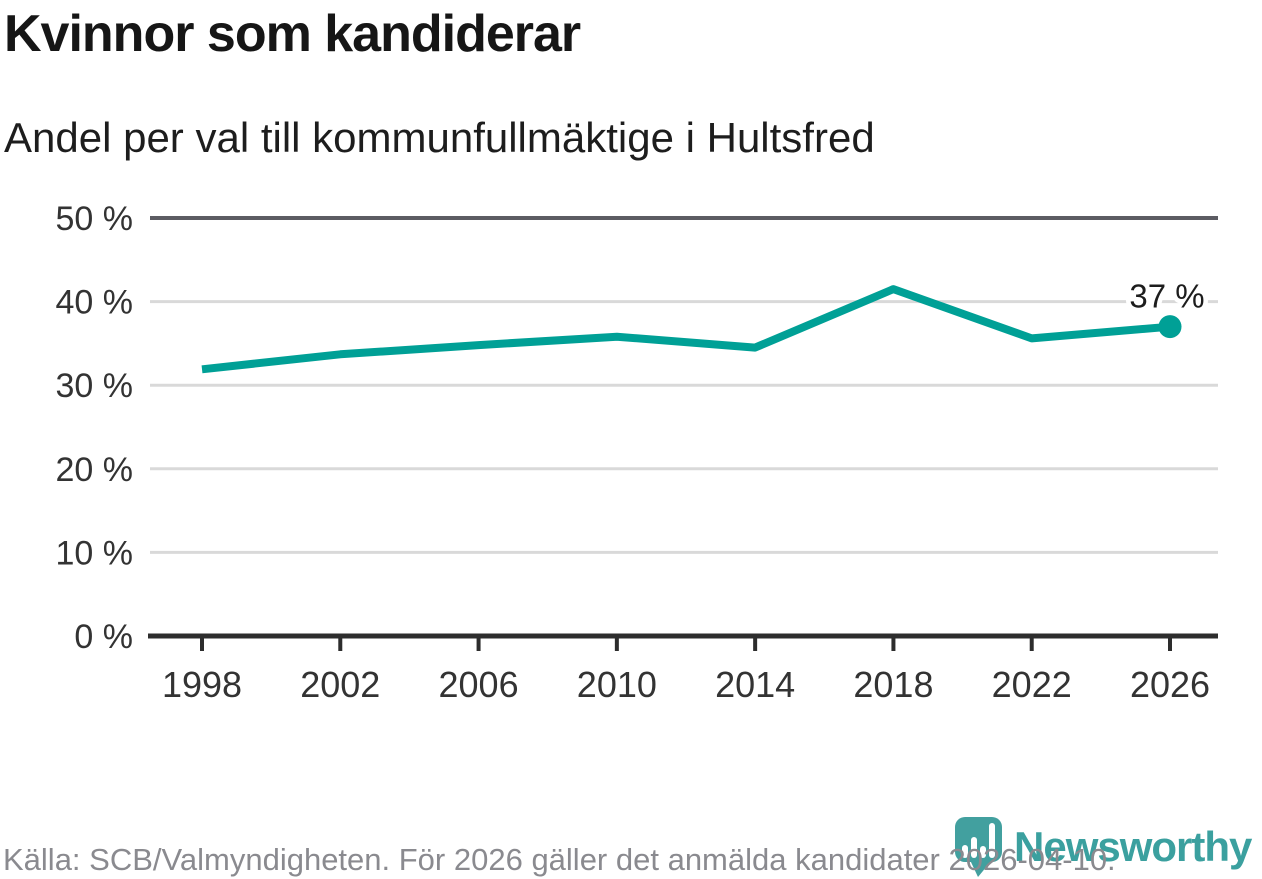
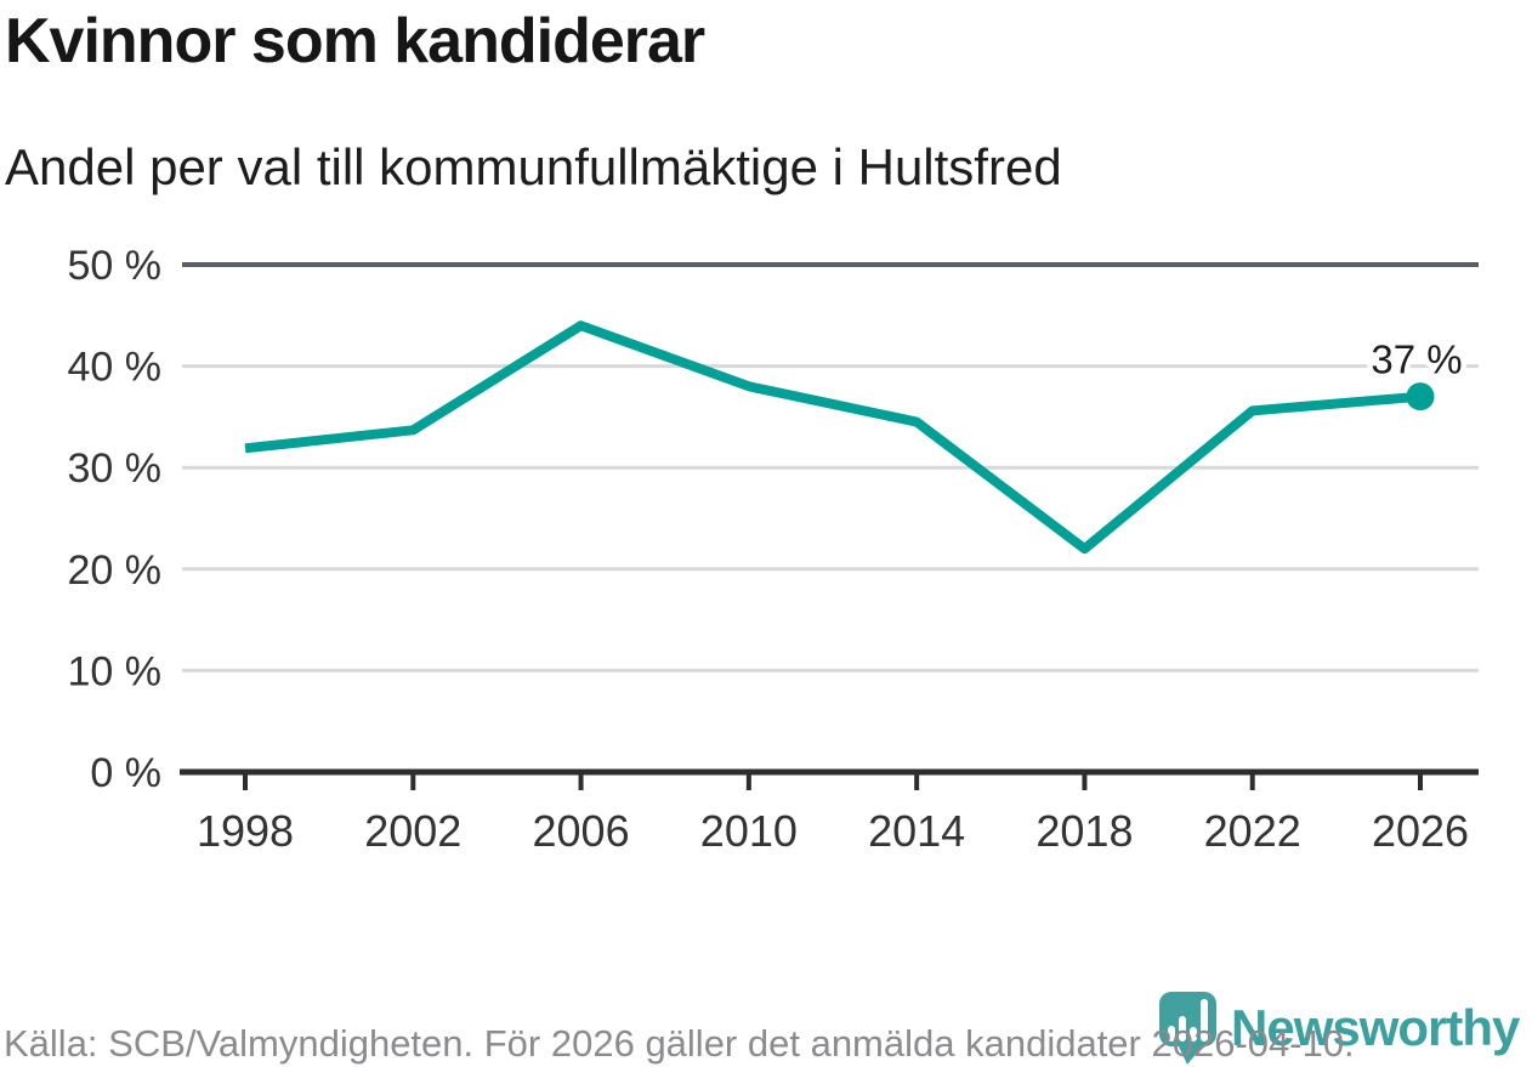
2006: 35% -> 44%
2010: 36% -> 38%
2018: 42% -> 22%
